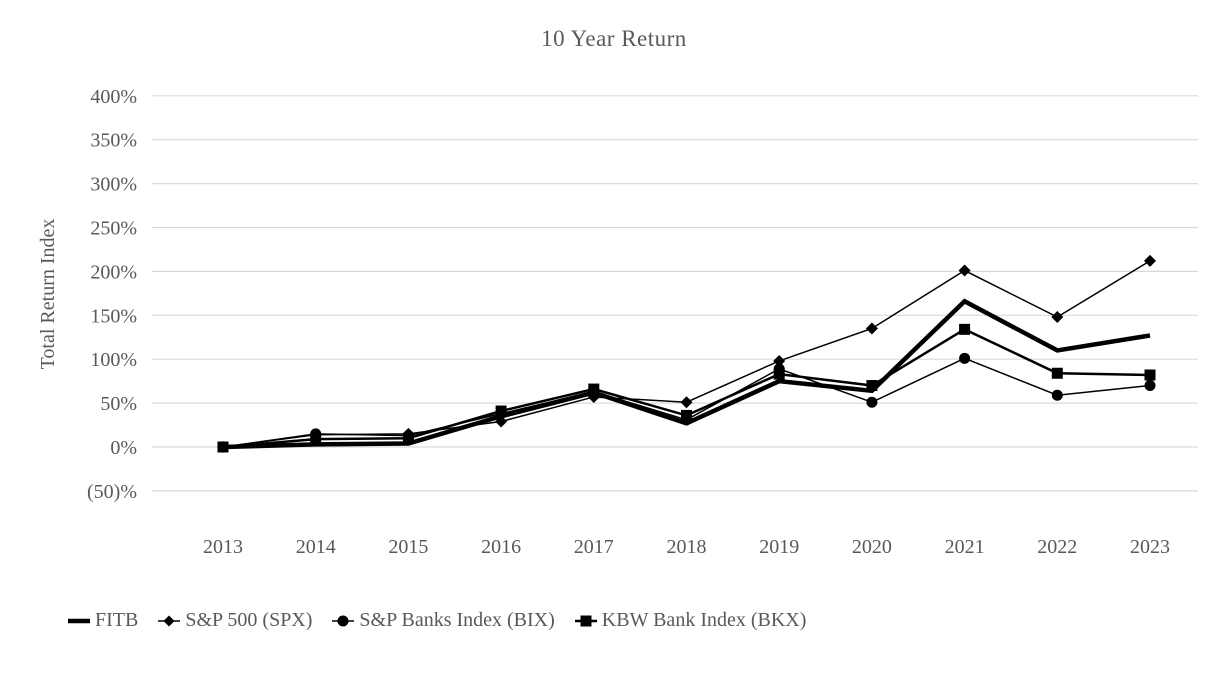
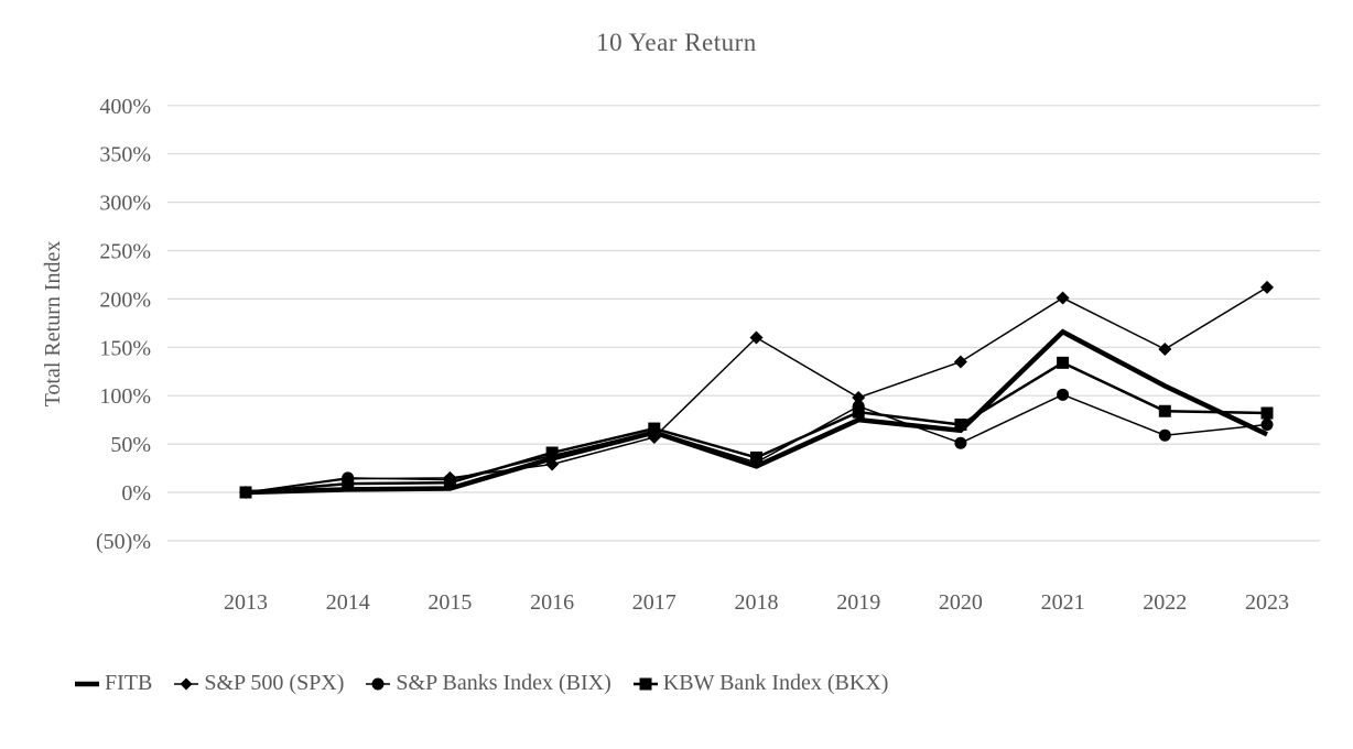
S&P 500 (SPX)/2018: 50% -> 160%
FITB/2023: 130% -> 60%
